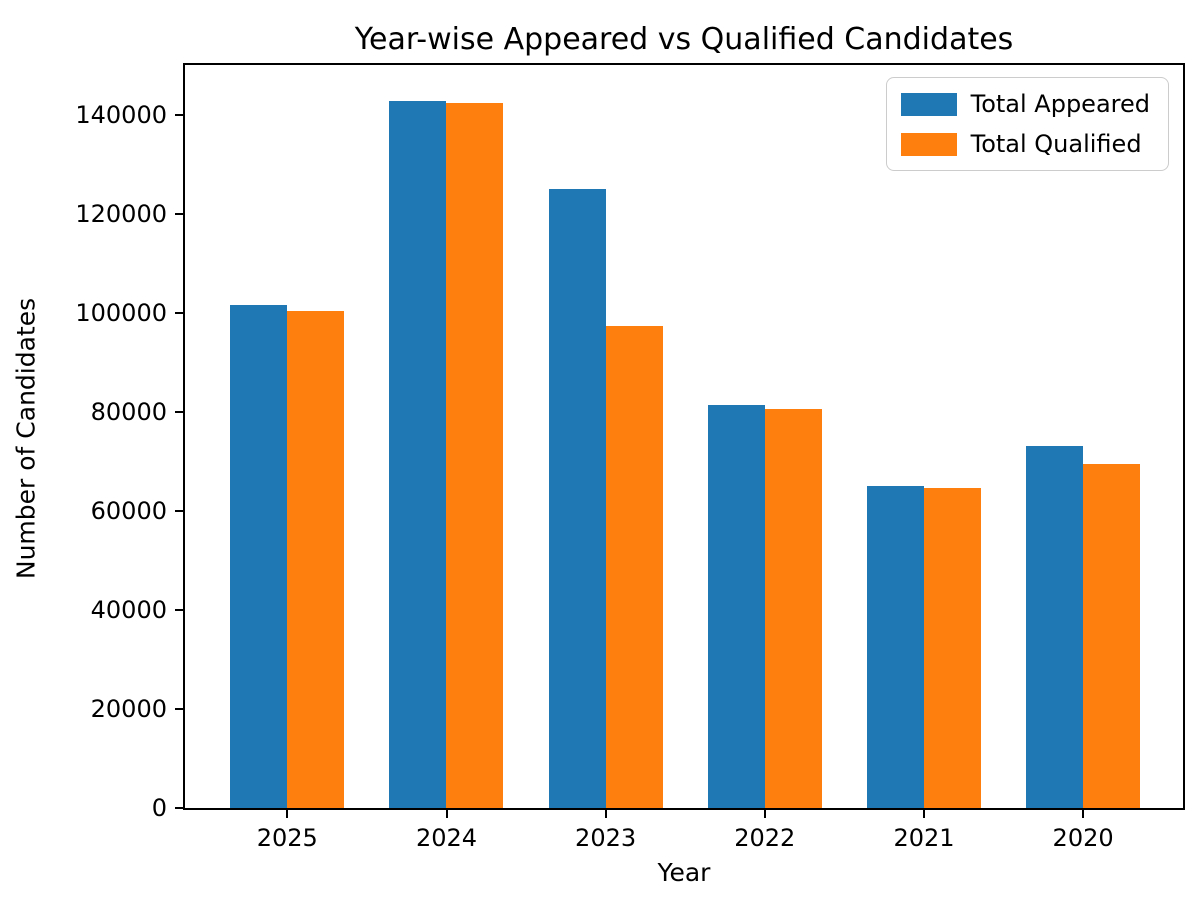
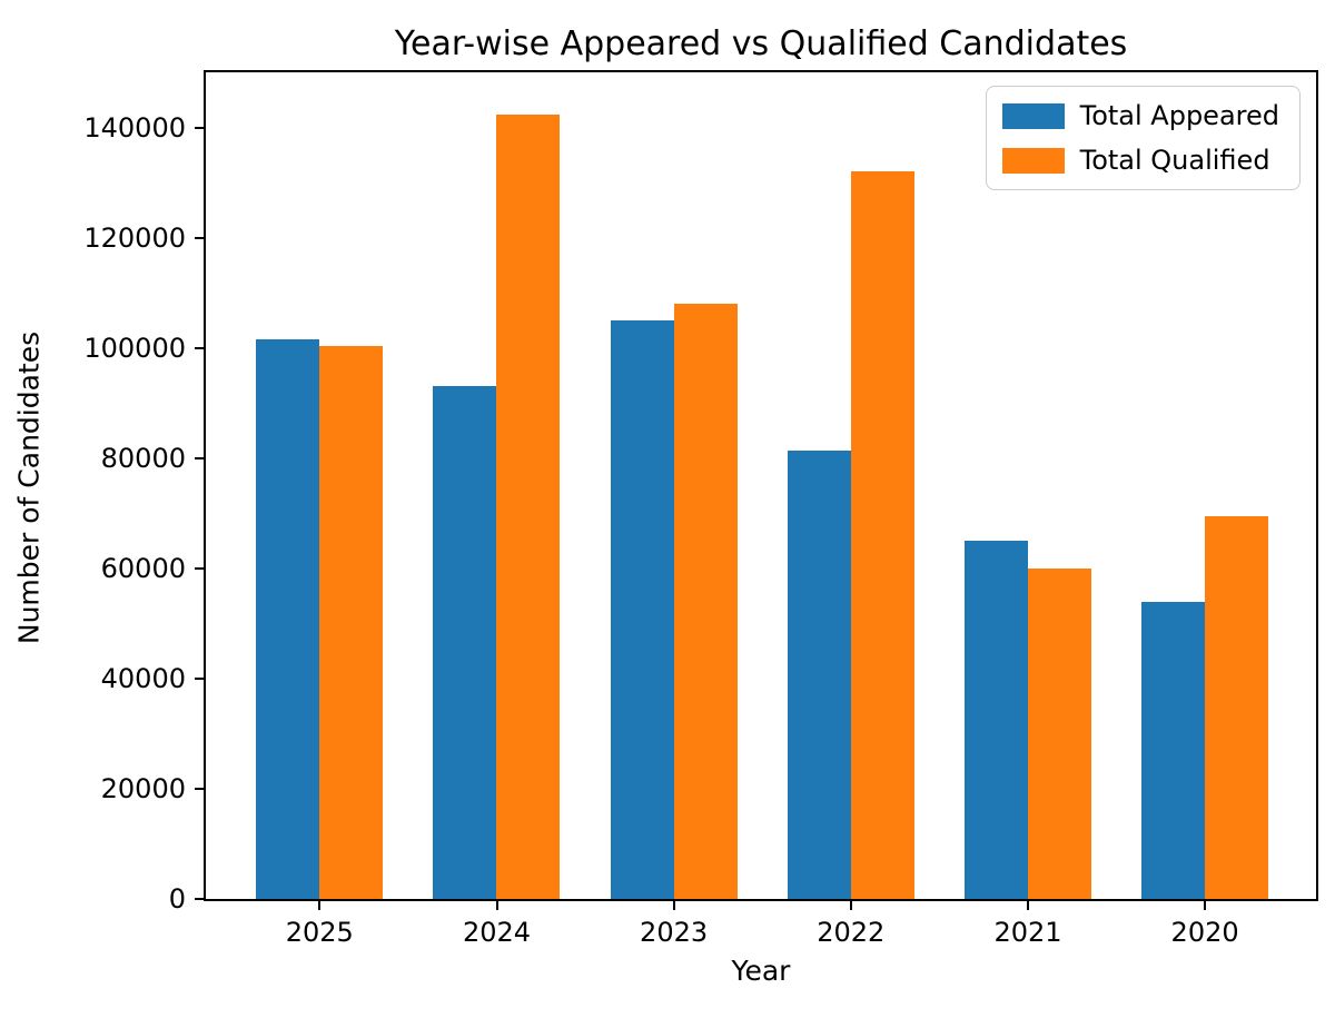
Total Appeared/2024: 143000 -> 93000
Total Appeared/2023: 125000 -> 105000
Total Qualified/2023: 97000 -> 108000
Total Qualified/2022: 81000 -> 132000
Total Qualified/2021: 65000 -> 60000
Total Appeared/2020: 73000 -> 54000
